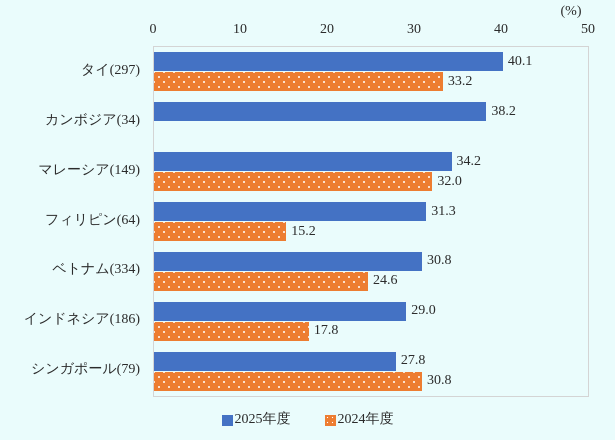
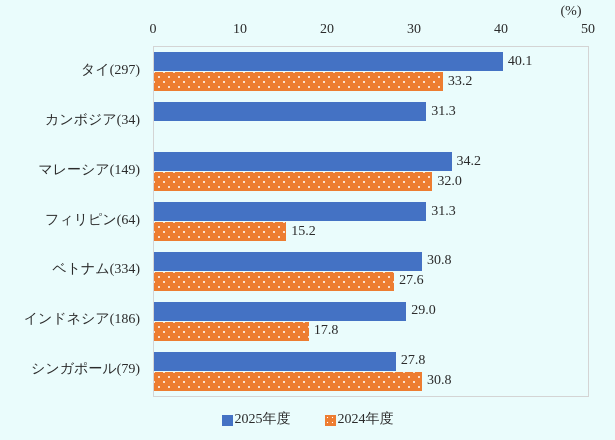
2025年度/カンボジア(34): 38.2 -> 31.3
2024年度/ベトナム(334): 24.6 -> 27.6
